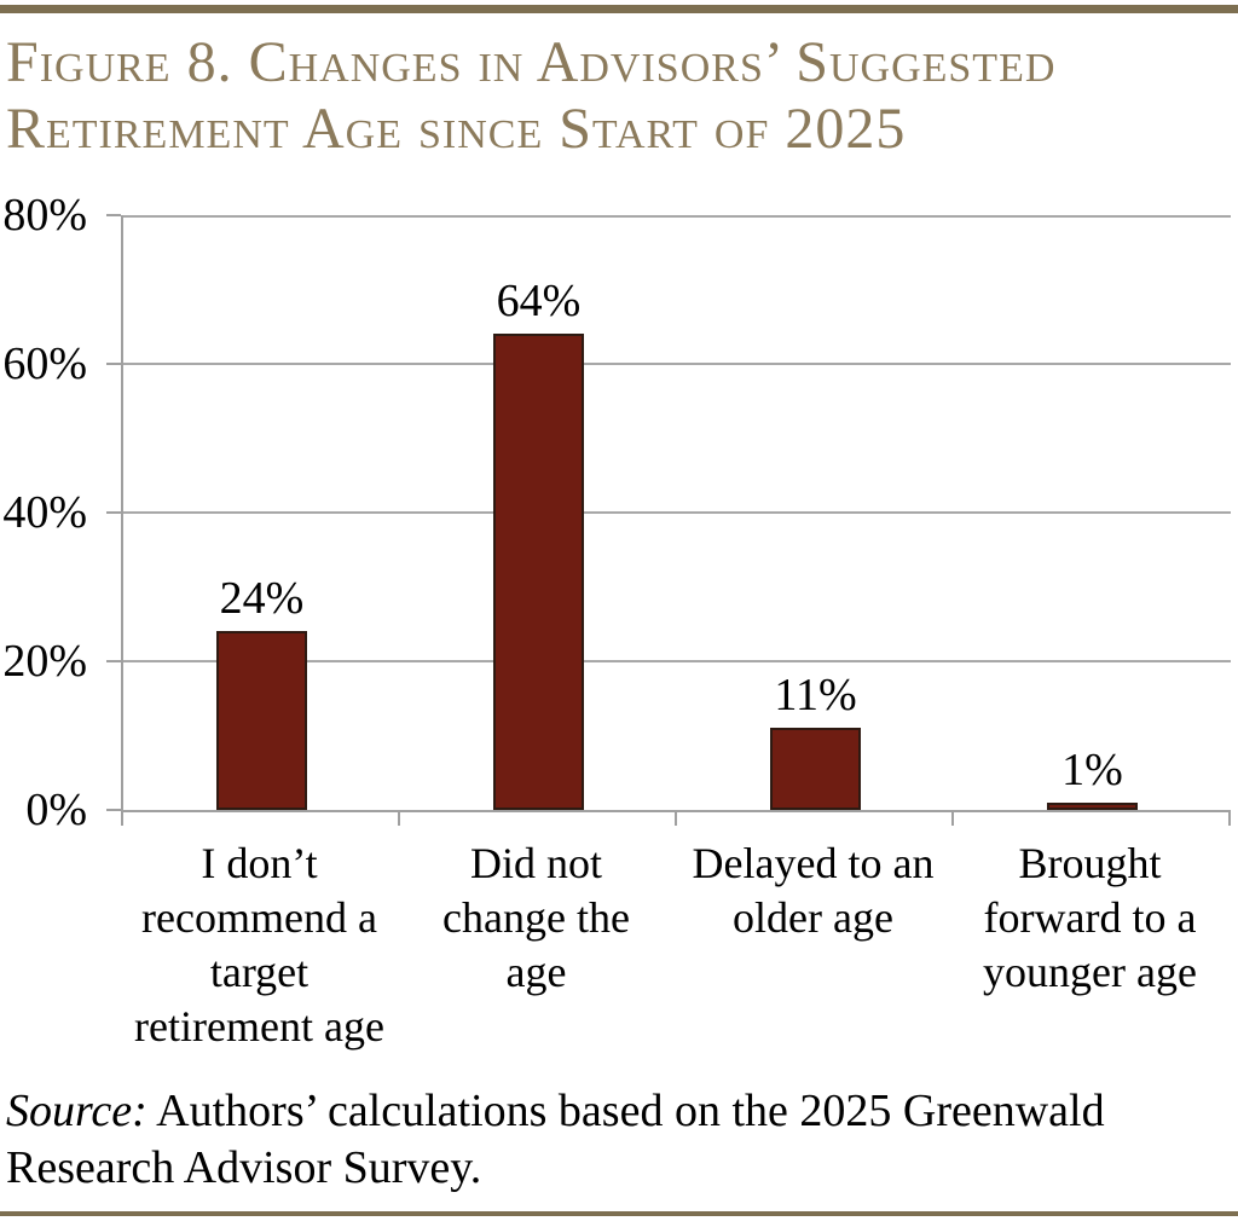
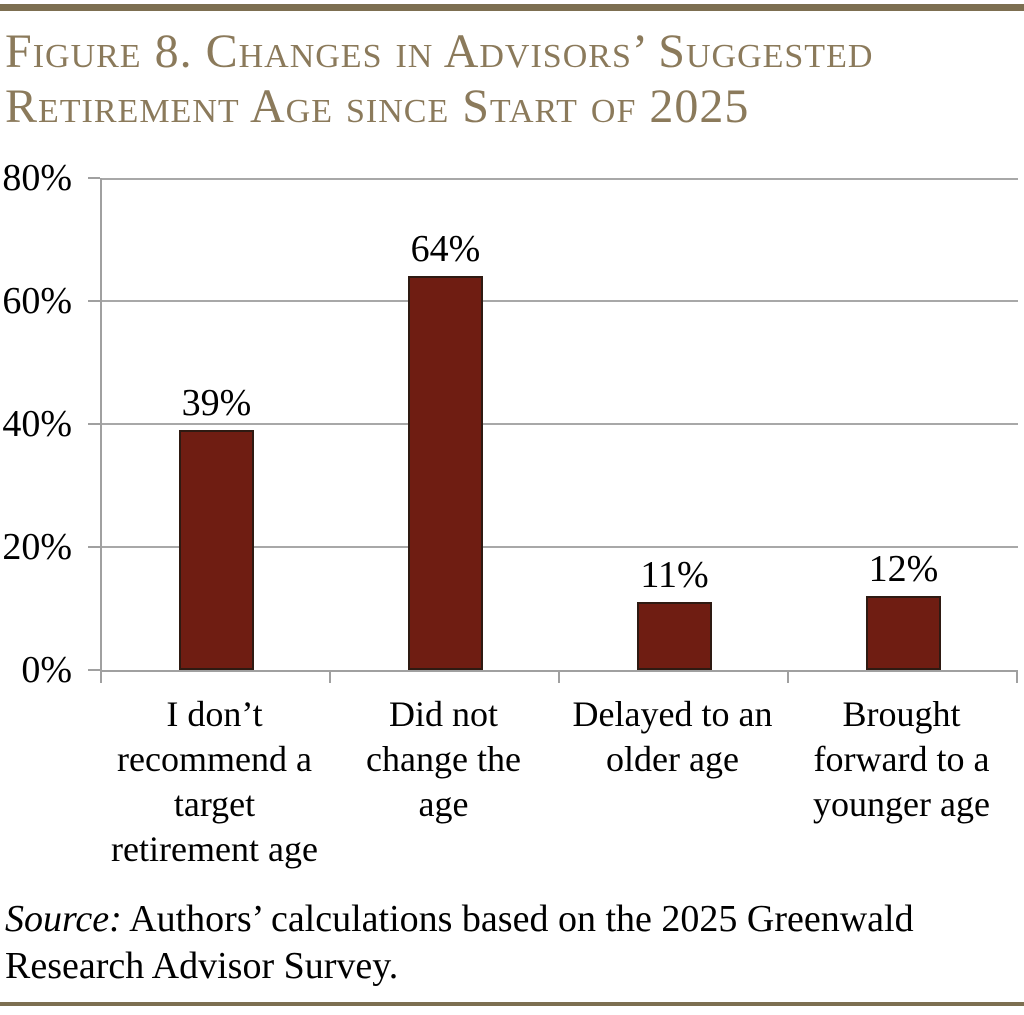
I don’t recommend a target retirement age: 24% -> 39%
Brought forward to a younger age: 1% -> 12%
